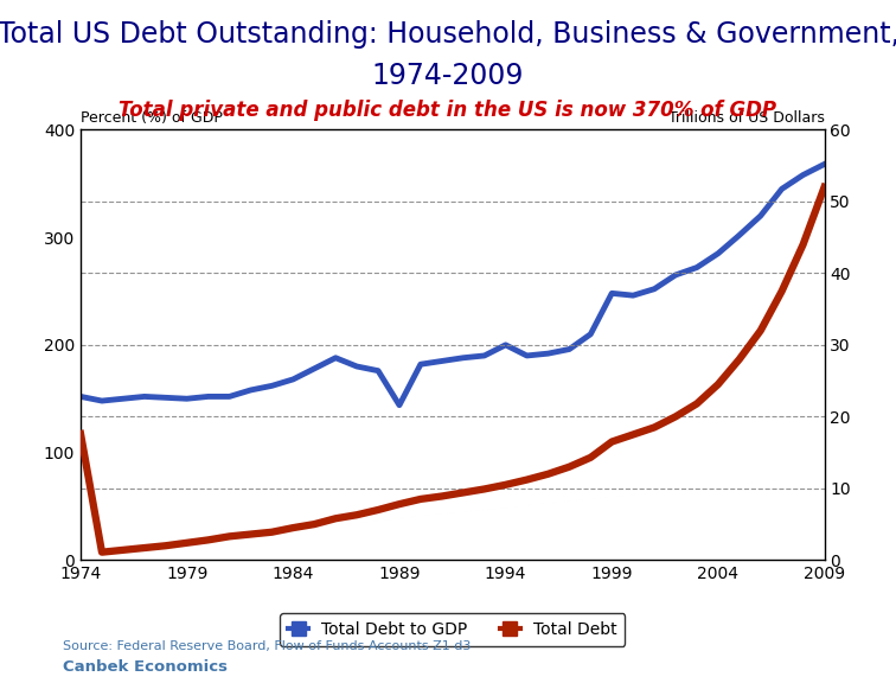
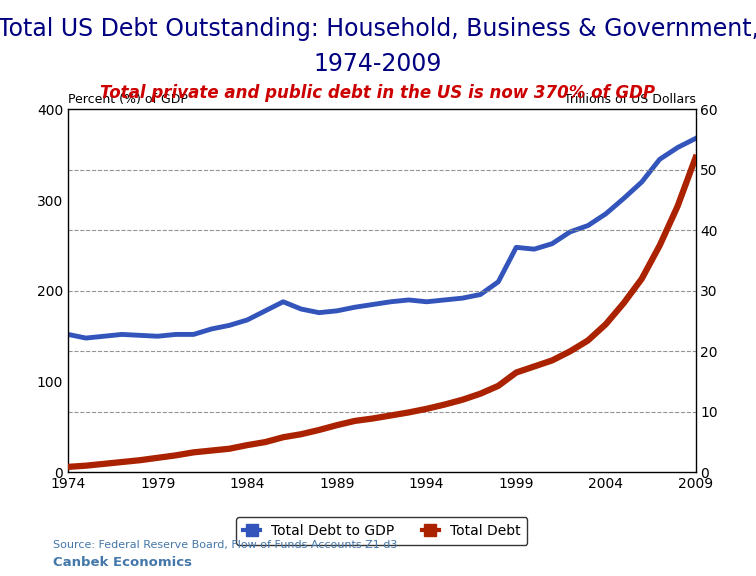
Total Debt/1974: 17.6 -> 0.9
Total Debt to GDP/1989: 144 -> 178
Total Debt to GDP/1994: 200 -> 188
